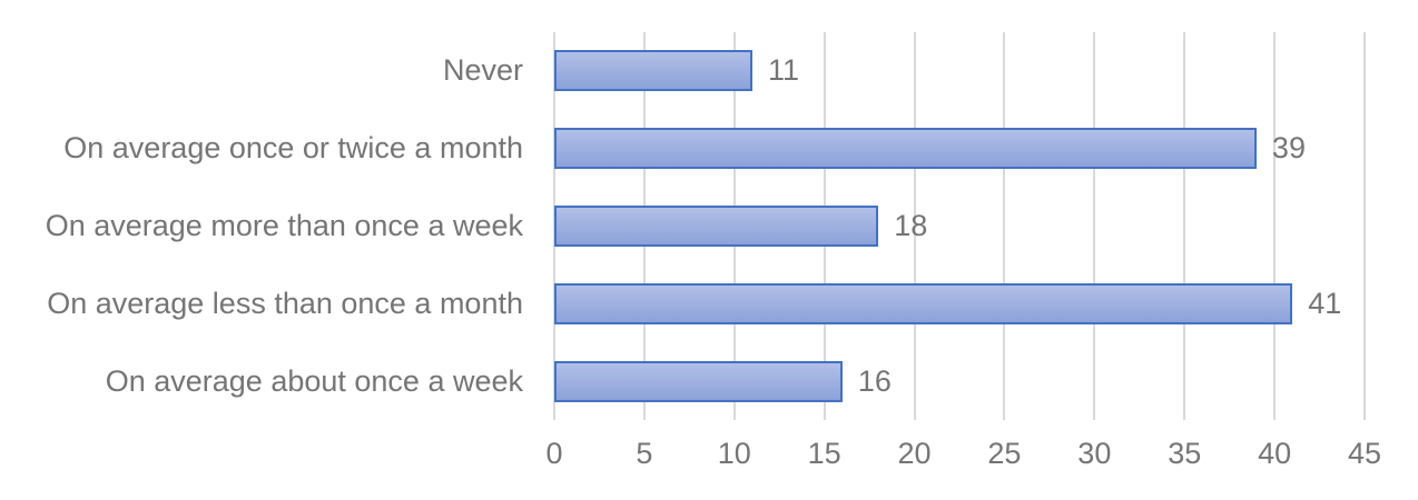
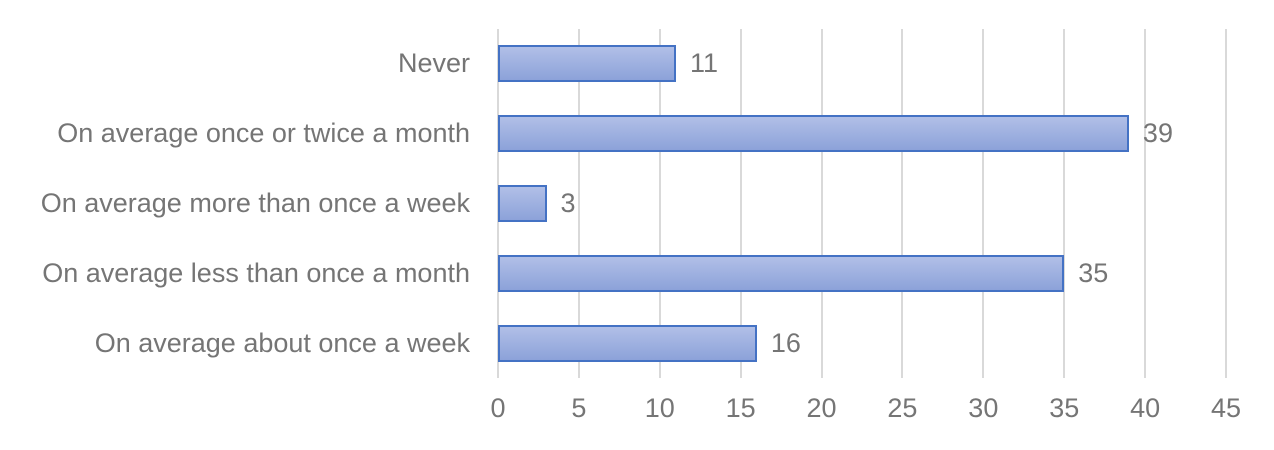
On average more than once a week: 18 -> 3
On average less than once a month: 41 -> 35
